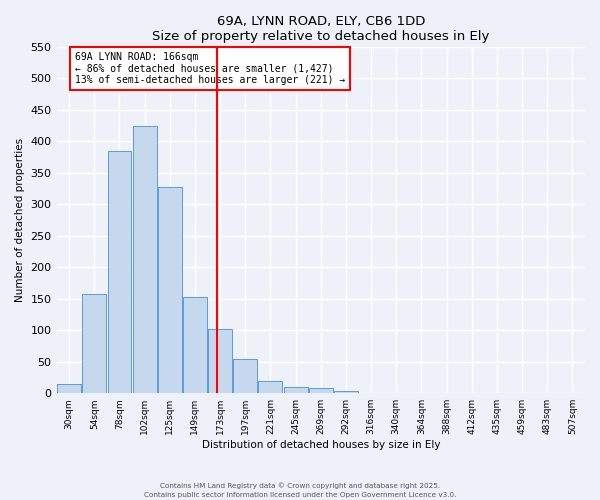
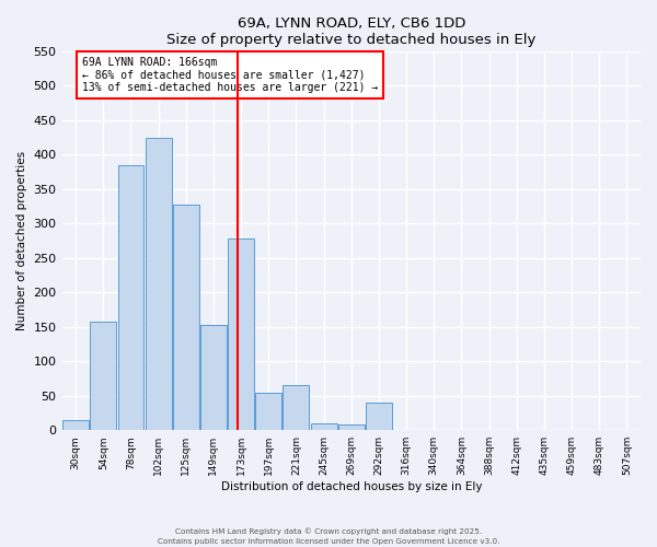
173sqm: 102 -> 278
221sqm: 20 -> 66
292sqm: 3 -> 40
